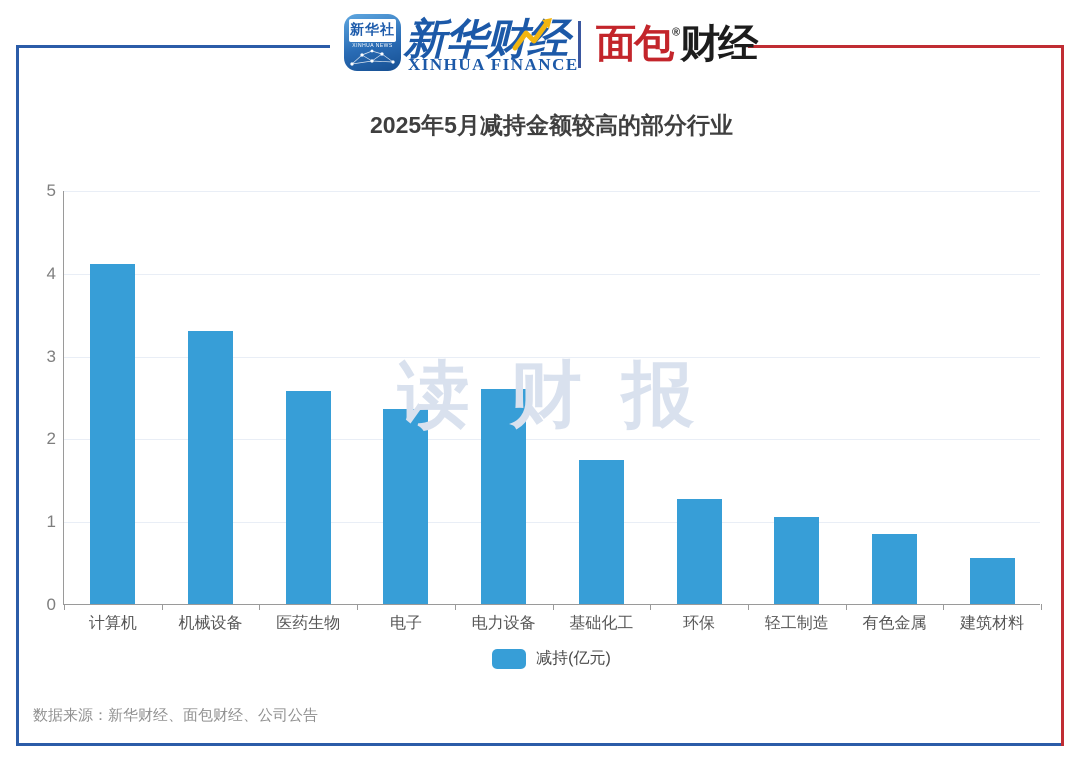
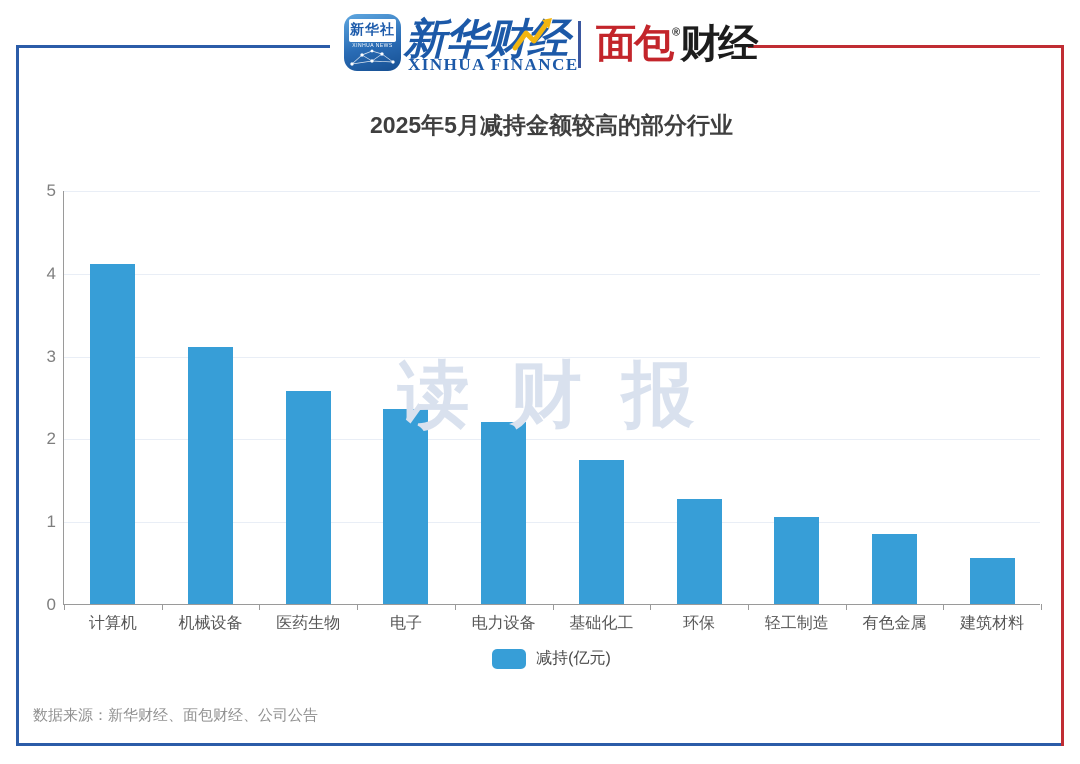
机械设备: 3.3 -> 3.1
电力设备: 2.6 -> 2.2
